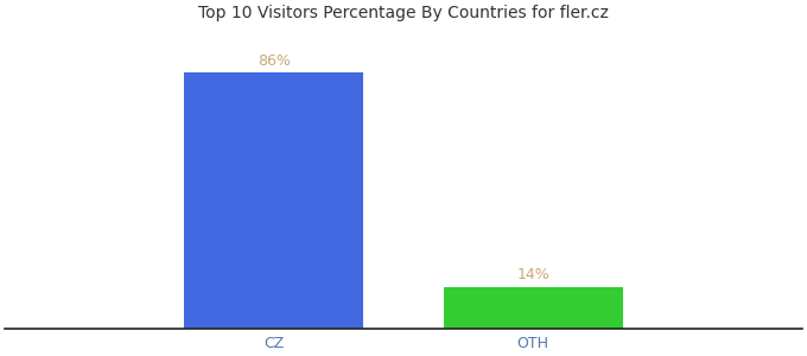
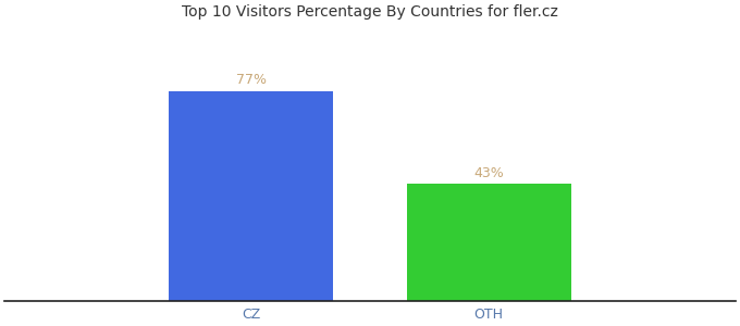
CZ: 86% -> 77%
OTH: 14% -> 43%
